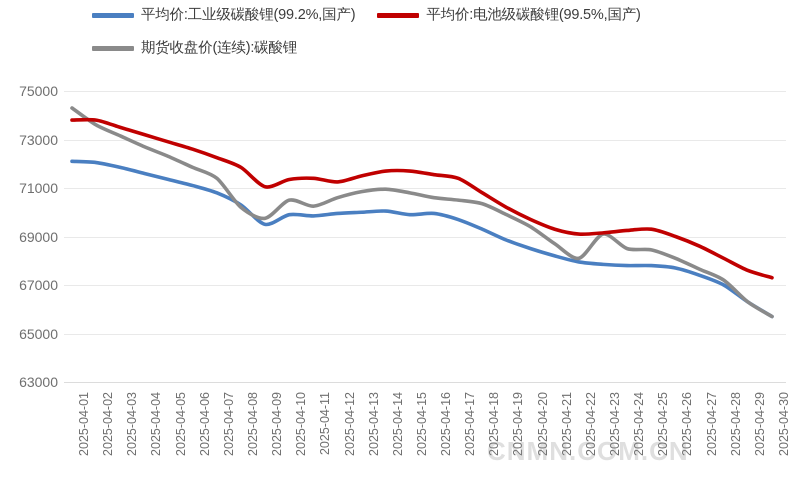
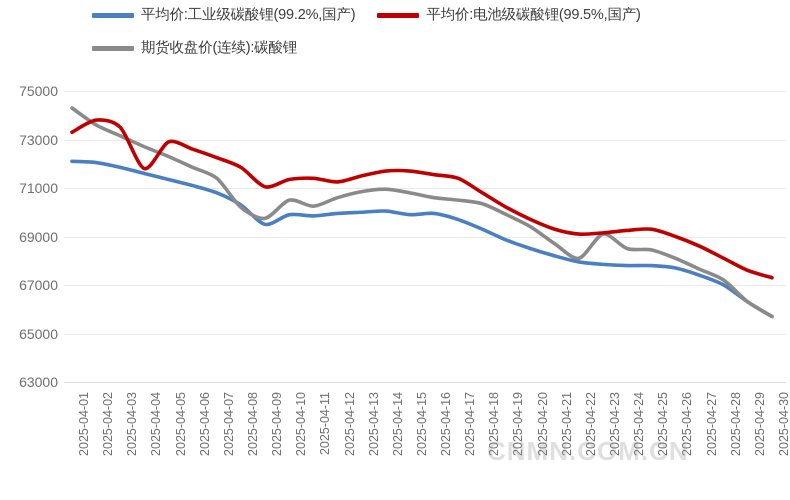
平均价:电池级碳酸锂(99.5%,国产)/2025-04-01: 73800 -> 73300
平均价:电池级碳酸锂(99.5%,国产)/2025-04-04: 73200 -> 71800
